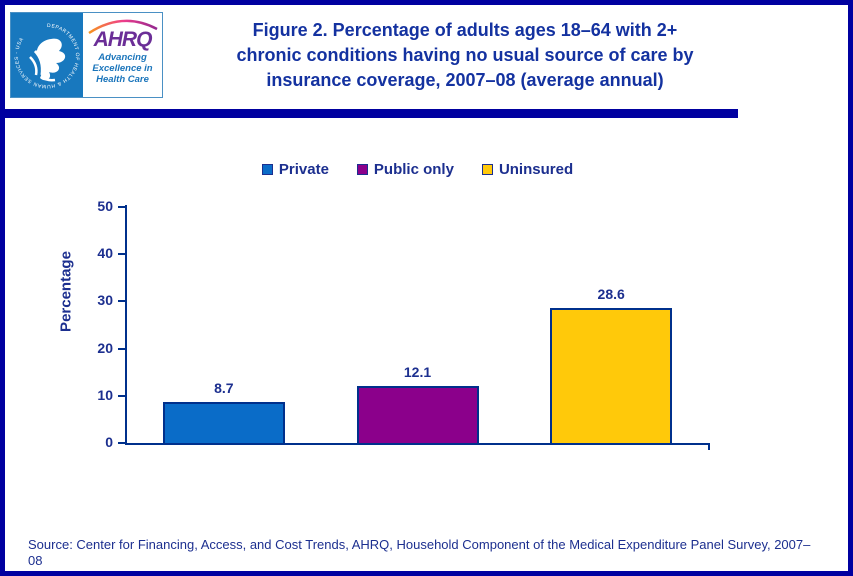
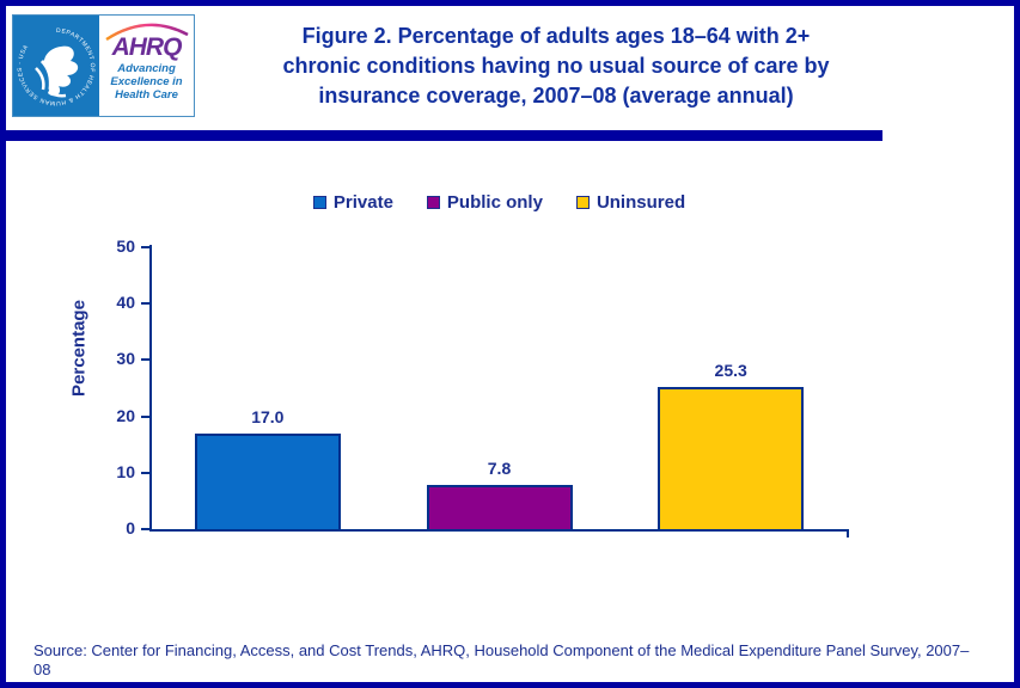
Private: 8.7 -> 17.0
Public only: 12.1 -> 7.8
Uninsured: 28.6 -> 25.3
